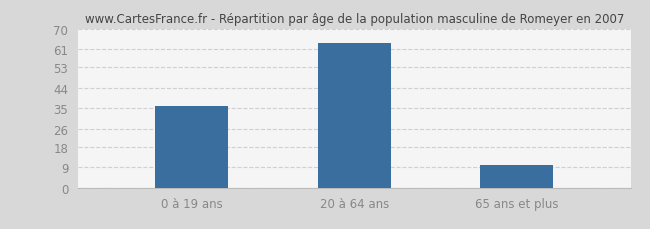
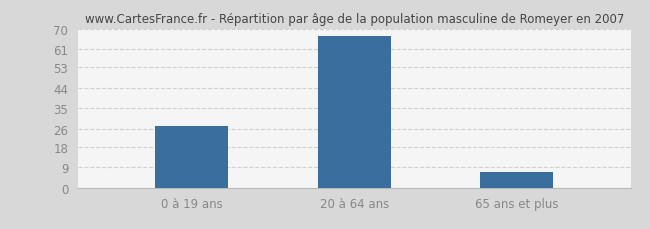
0 à 19 ans: 36 -> 27
20 à 64 ans: 64 -> 67
65 ans et plus: 10 -> 7
